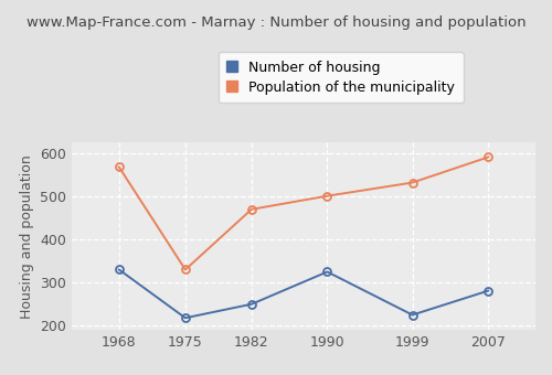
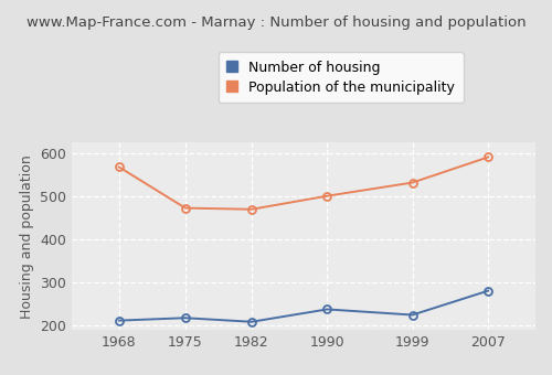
Number of housing/1968: 330 -> 212
Population of the municipality/1975: 330 -> 473
Number of housing/1982: 250 -> 209
Number of housing/1990: 325 -> 238
